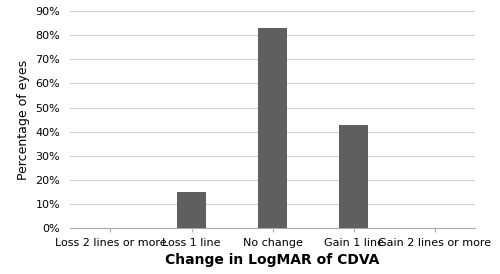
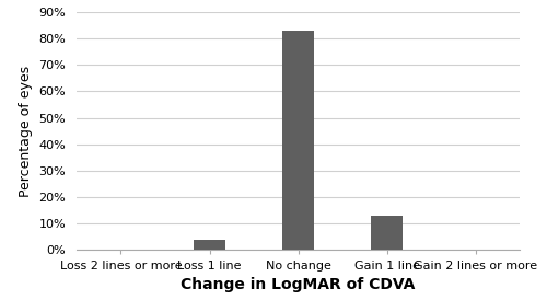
Loss 1 line: 15% -> 4%
Gain 1 line: 43% -> 13%
